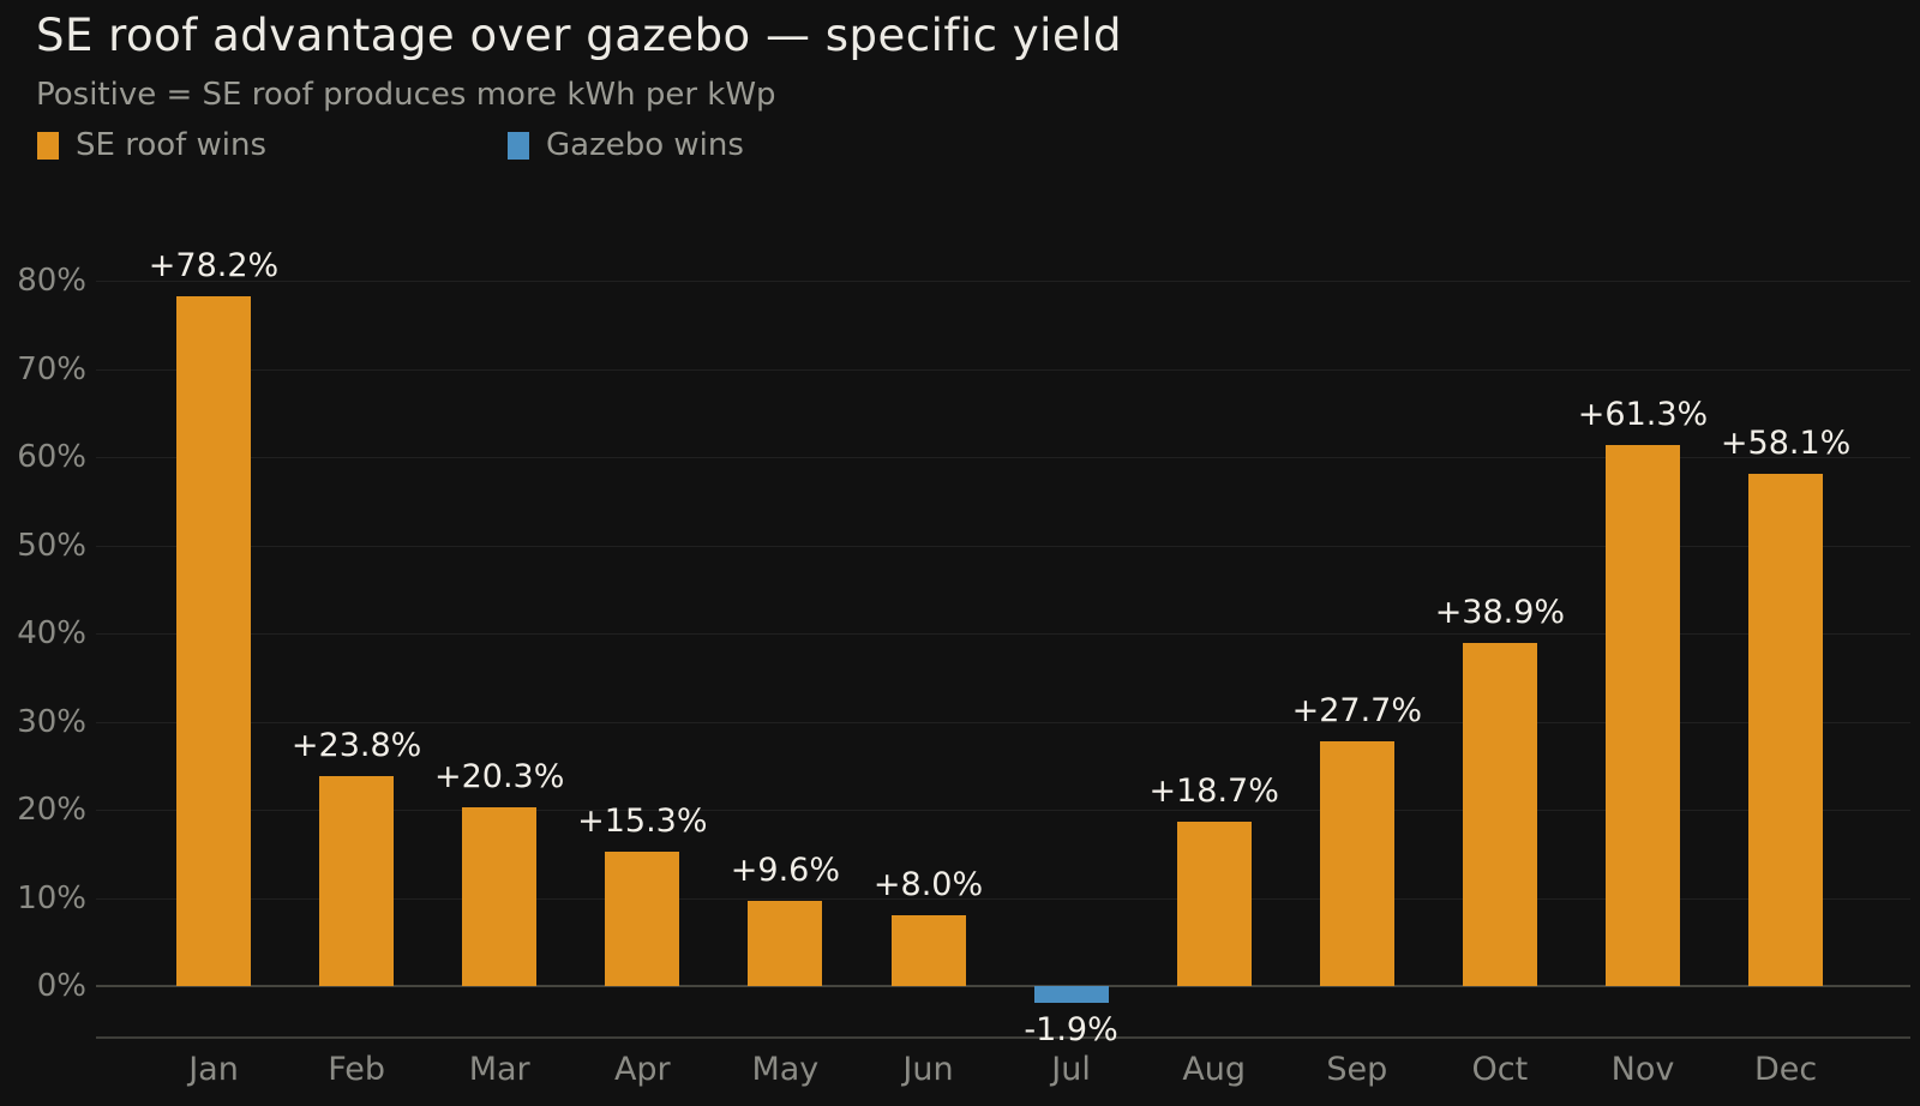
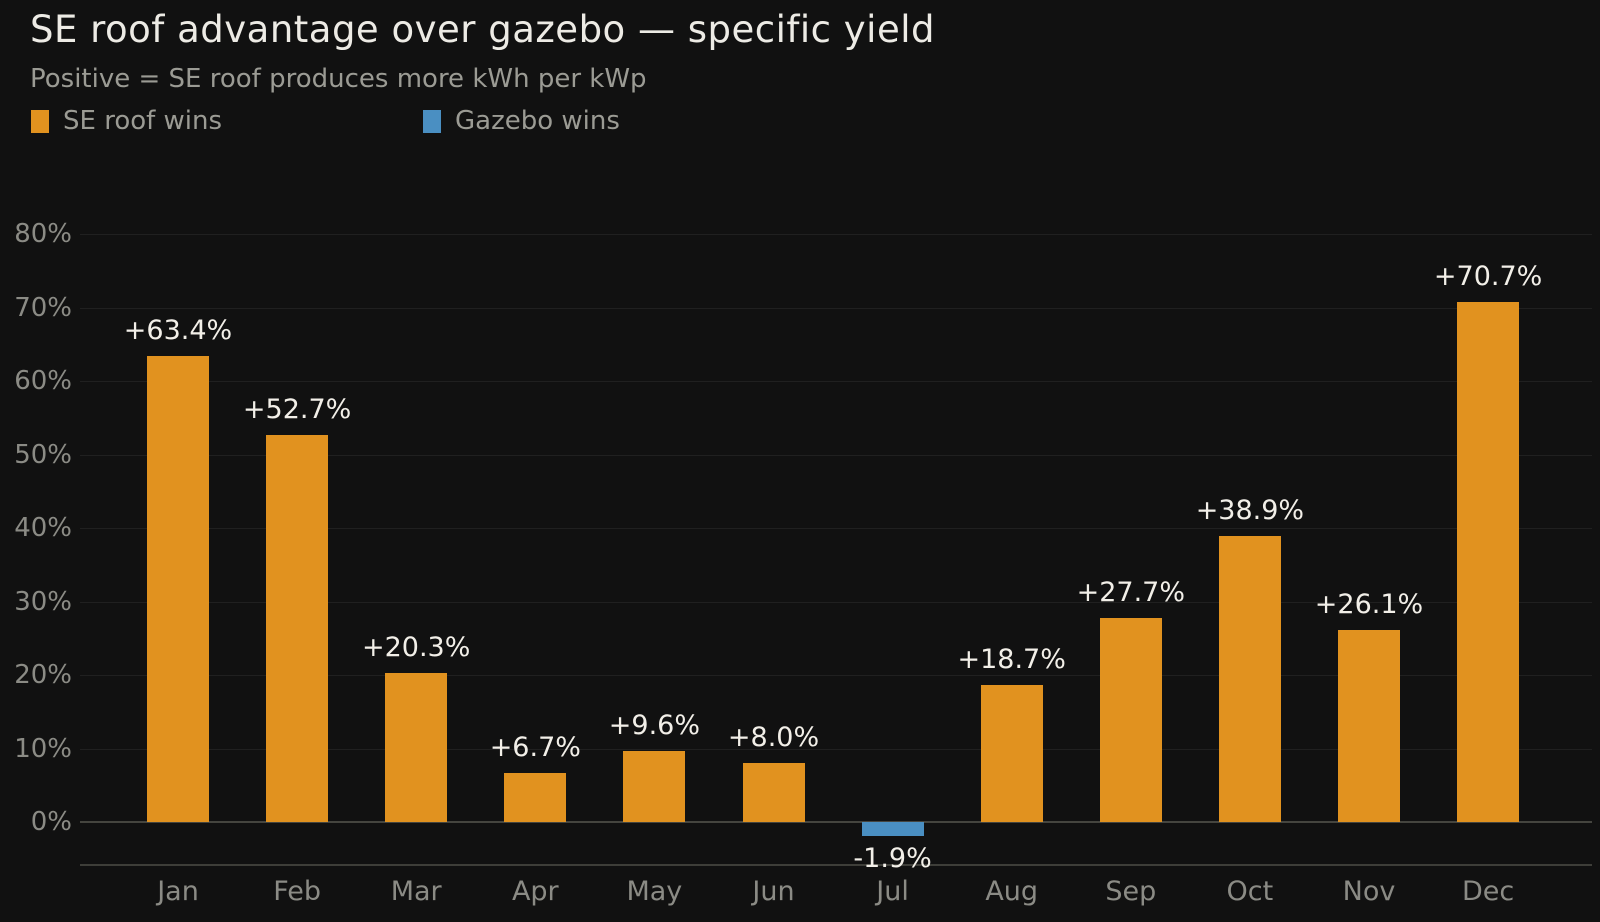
Jan: +78.2% -> +63.4%
Feb: +23.8% -> +52.7%
Apr: +15.3% -> +6.7%
Nov: +61.3% -> +26.1%
Dec: +58.1% -> +70.7%
